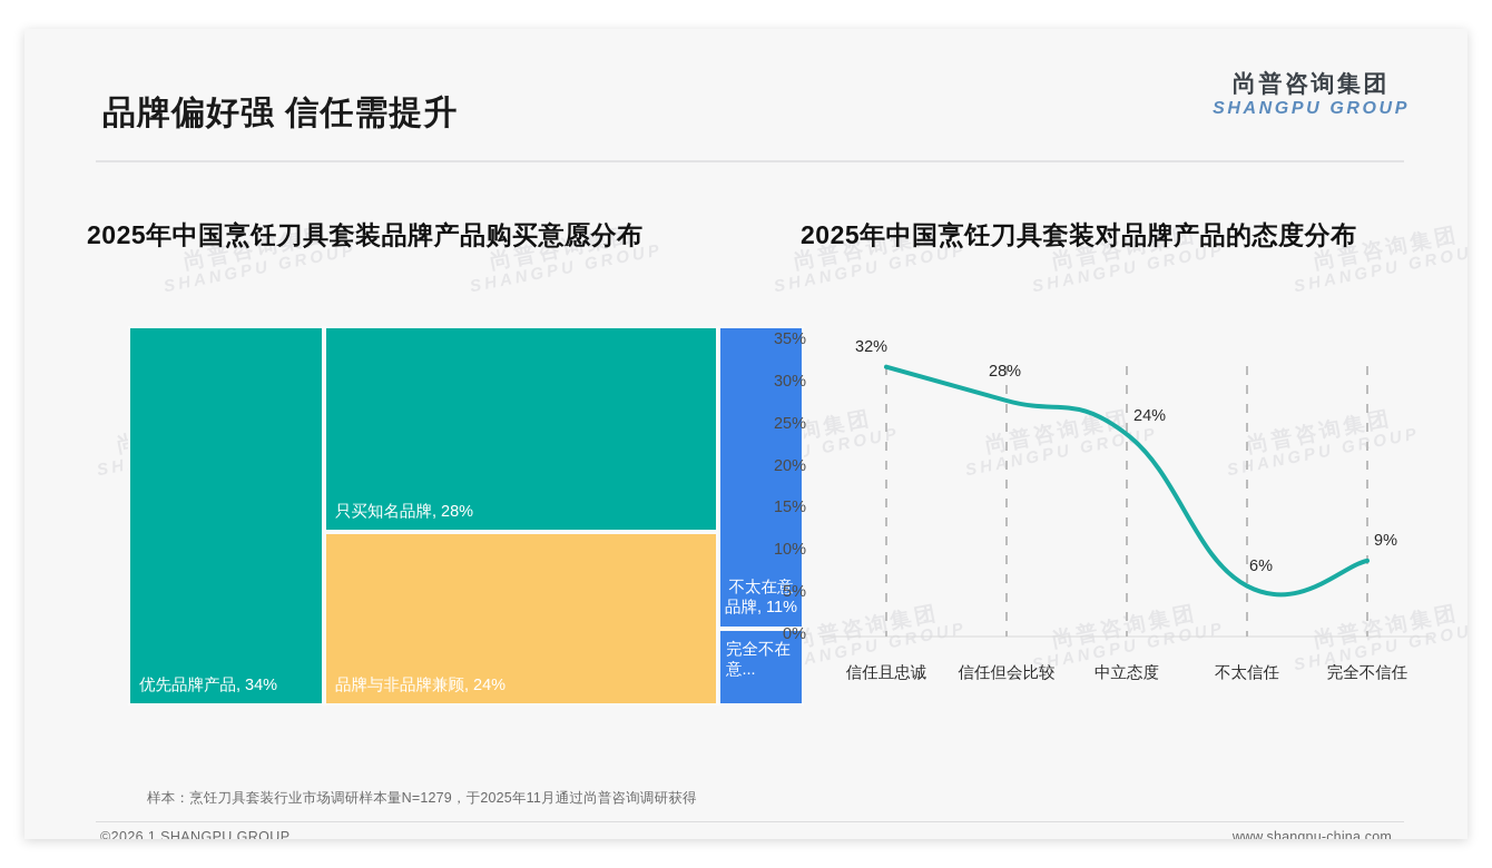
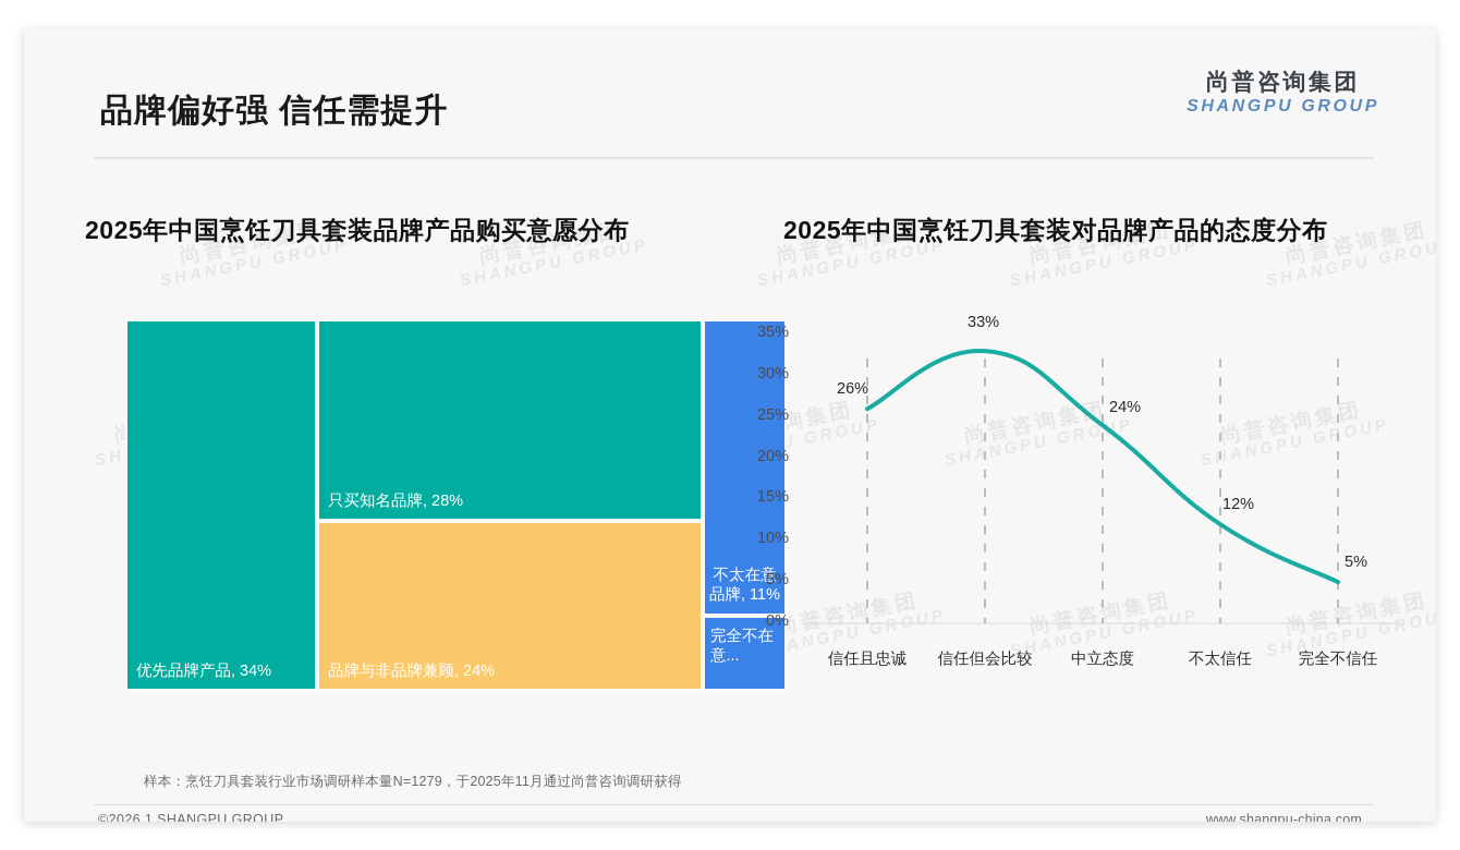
2025年中国烹饪刀具套装对品牌产品的态度分布/信任且忠诚: 32% -> 26%
2025年中国烹饪刀具套装对品牌产品的态度分布/信任但会比较: 28% -> 33%
2025年中国烹饪刀具套装对品牌产品的态度分布/不太信任: 6% -> 12%
2025年中国烹饪刀具套装对品牌产品的态度分布/完全不信任: 9% -> 5%
